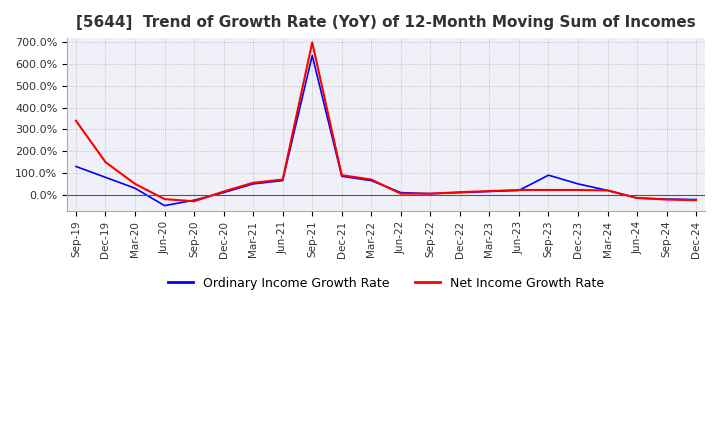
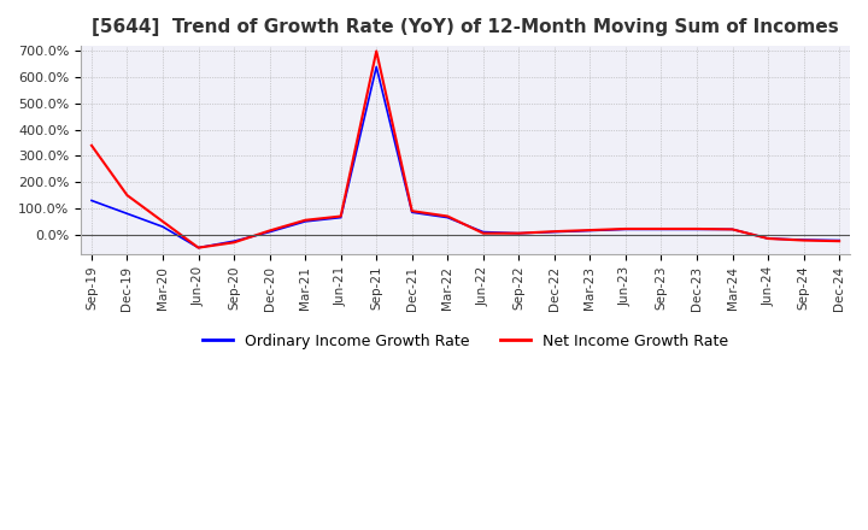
Net Income Growth Rate/Jun-20: -20% -> -50%
Ordinary Income Growth Rate/Sep-23: 90% -> 20%
Ordinary Income Growth Rate/Dec-23: 50% -> 20%
